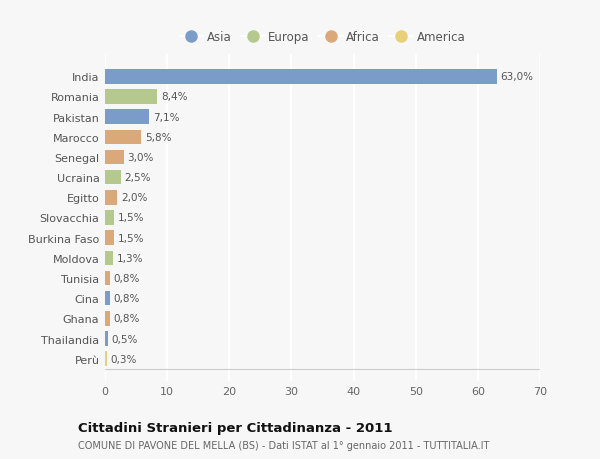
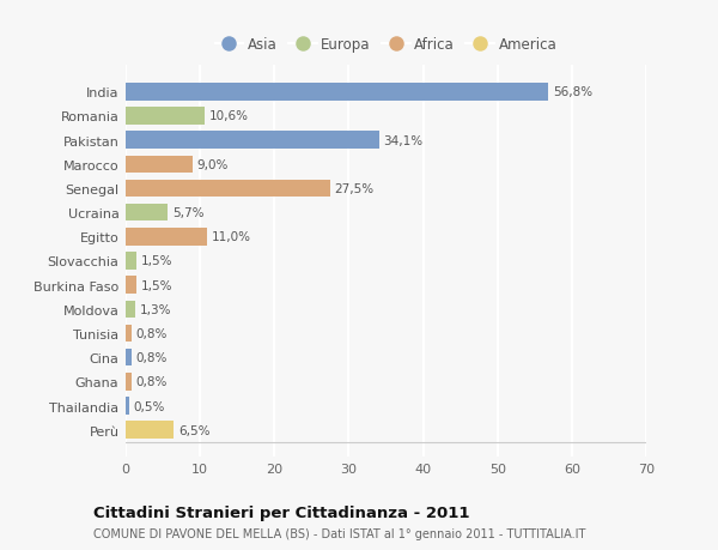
India: 63,0% -> 56,8%
Romania: 8,4% -> 10,6%
Pakistan: 7,1% -> 34,1%
Marocco: 5,8% -> 9,0%
Senegal: 3,0% -> 27,5%
Ucraina: 2,5% -> 5,7%
Egitto: 2,0% -> 11,0%
Perù: 0,3% -> 6,5%
